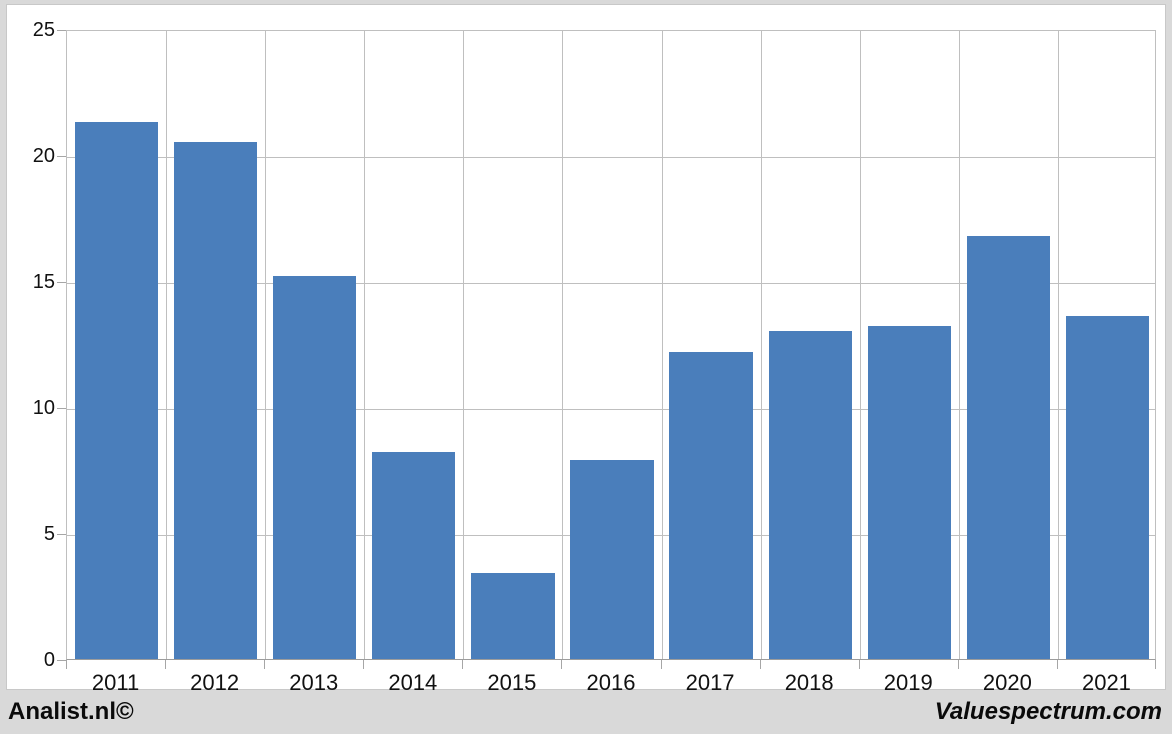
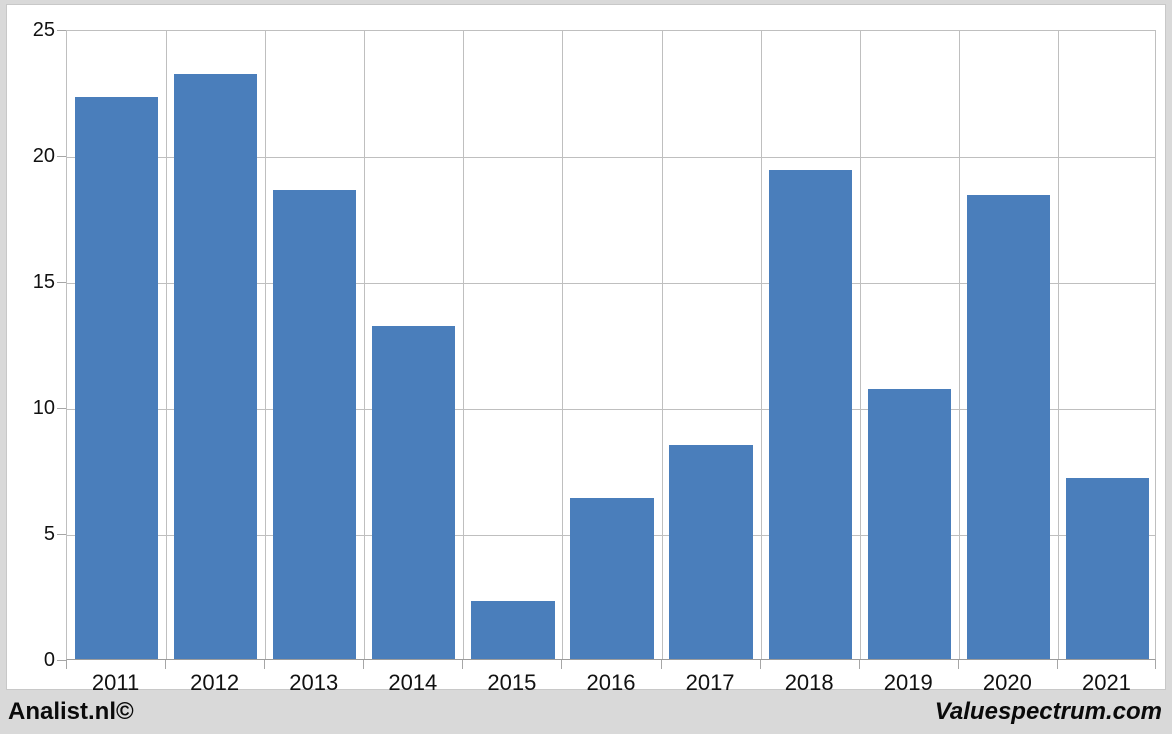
2011: 21.3 -> 22.3
2012: 20.5 -> 23.2
2013: 15.2 -> 18.6
2014: 8.2 -> 13.2
2015: 3.4 -> 2.3
2016: 7.9 -> 6.4
2017: 12.2 -> 8.5
2018: 13.0 -> 19.4
2019: 13.2 -> 10.7
2020: 16.8 -> 18.4
2021: 13.6 -> 7.2
